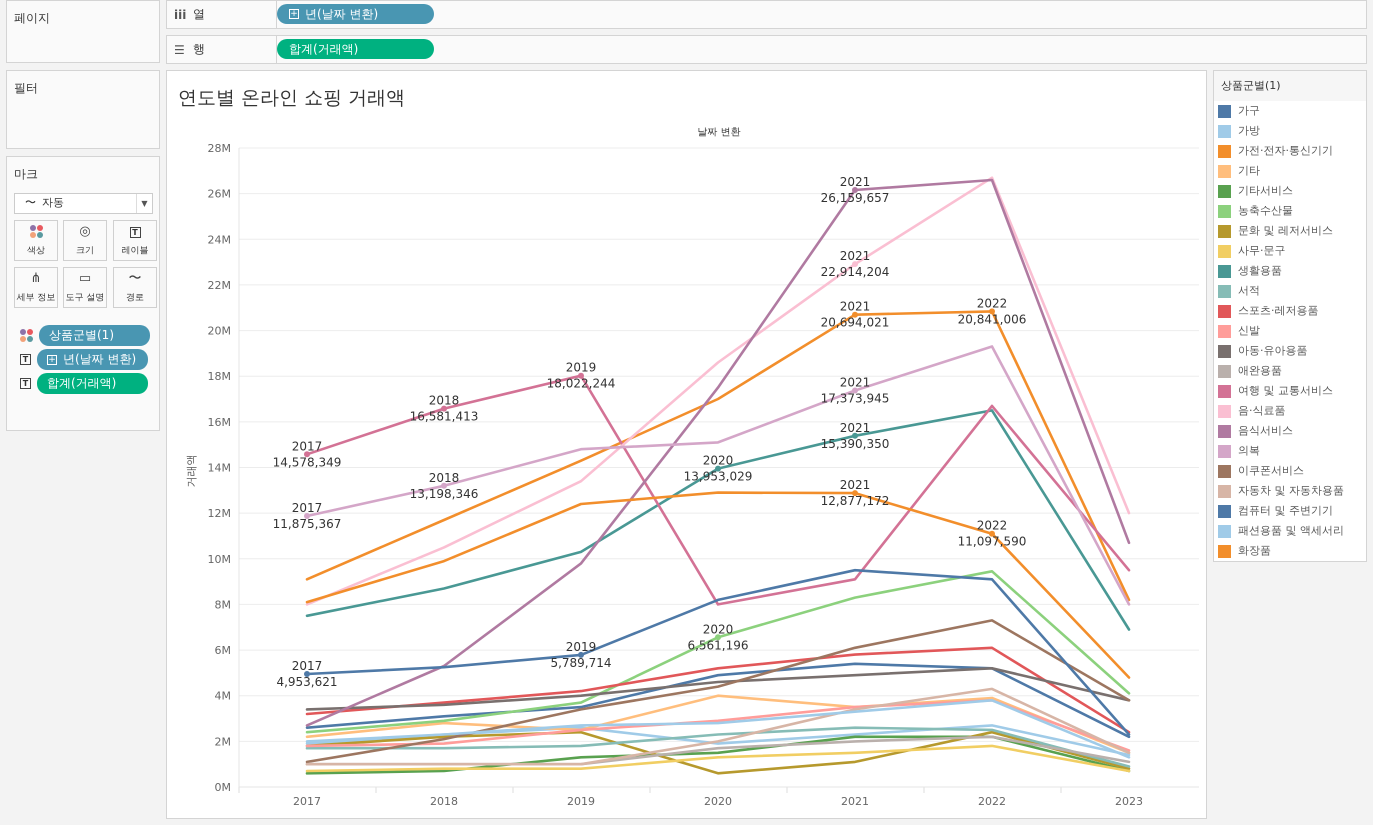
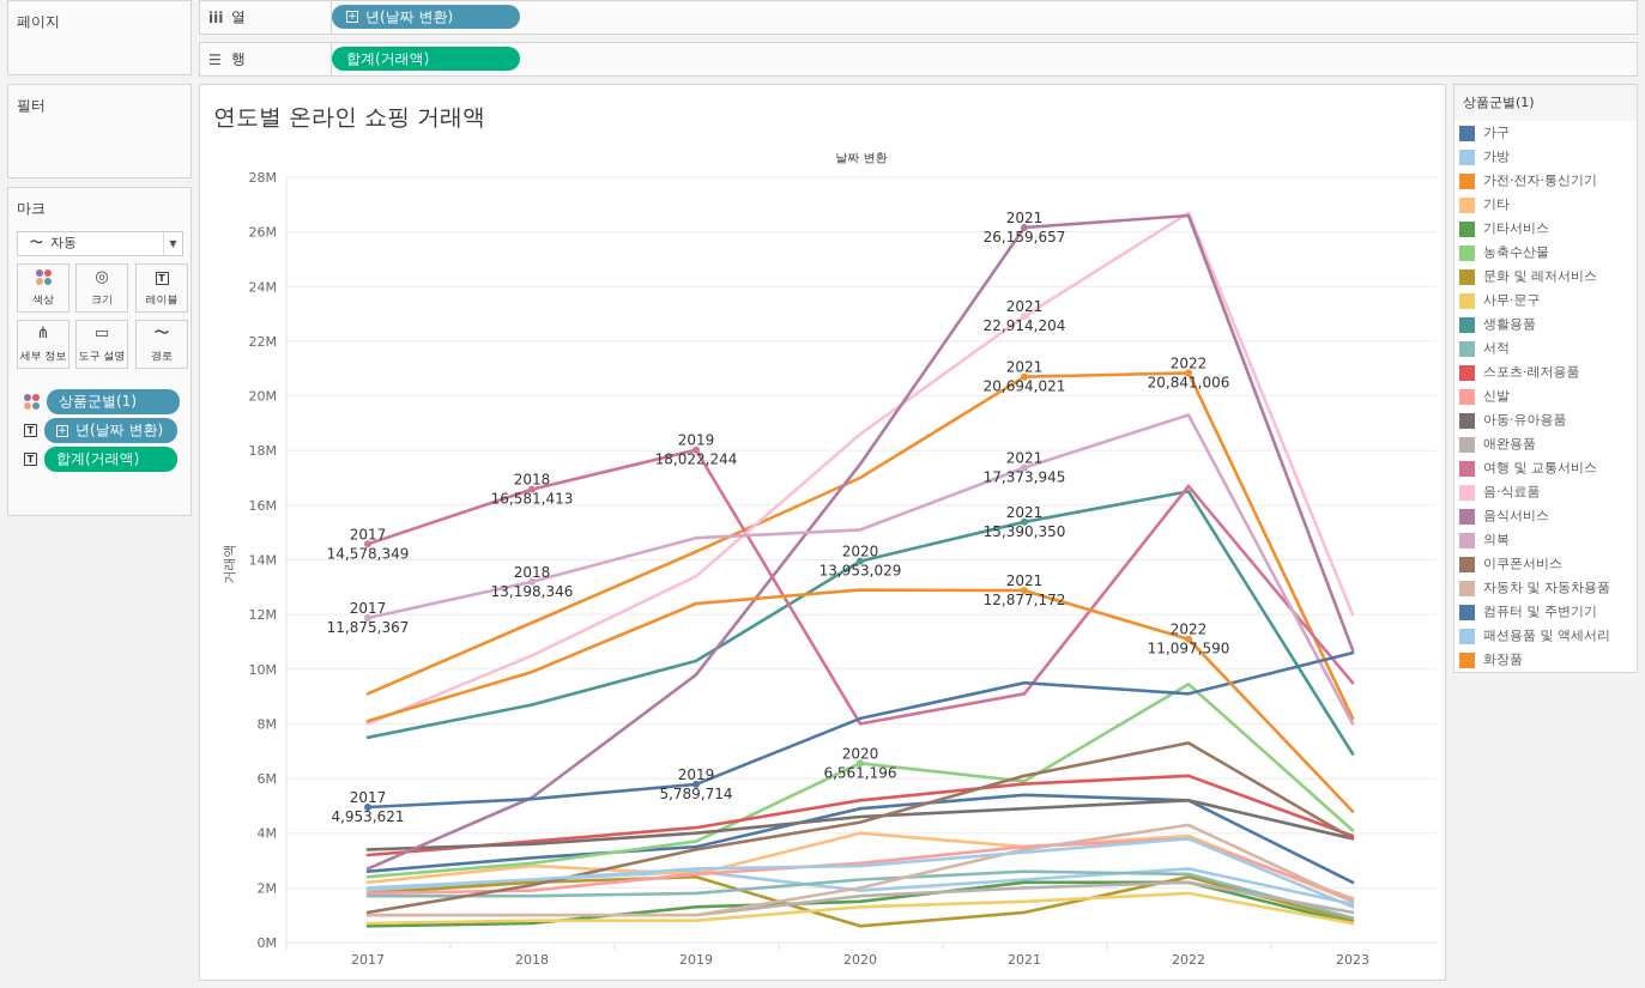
농축수산물/2021: 8.3M -> 5.9M
스포츠·레저용품/2023: 2.4M -> 3.9M
컴퓨터 및 주변기기/2023: 2.3M -> 10.6M
